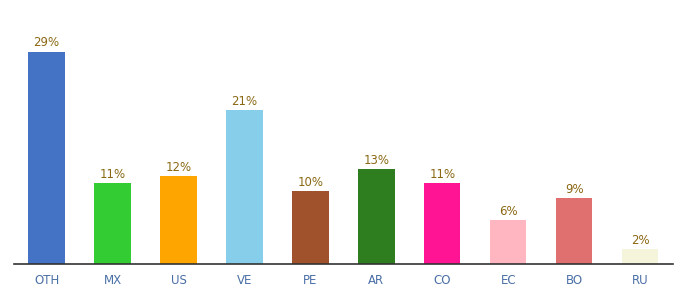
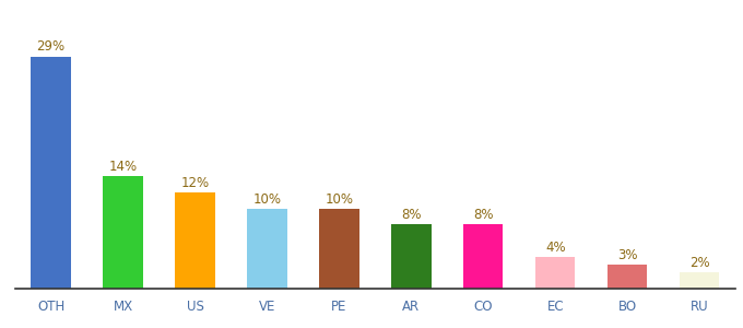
MX: 11% -> 14%
VE: 21% -> 10%
AR: 13% -> 8%
CO: 11% -> 8%
EC: 6% -> 4%
BO: 9% -> 3%
